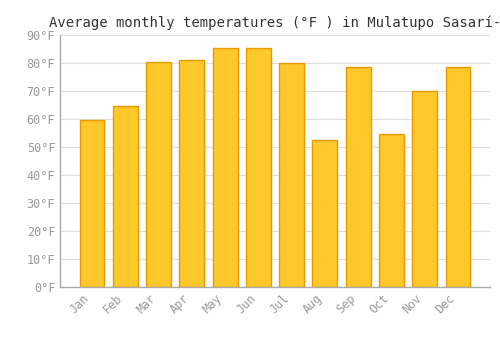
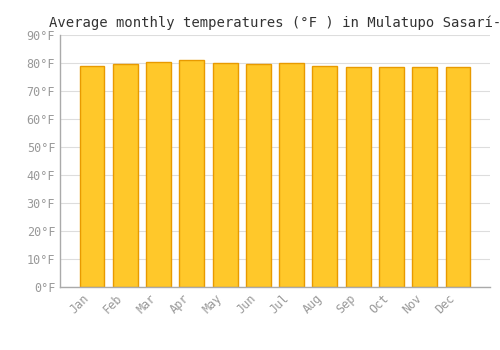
Jan: 59.5°F -> 79.0°F
Feb: 64.5°F -> 79.5°F
May: 85.5°F -> 80.0°F
Jun: 85.5°F -> 79.5°F
Aug: 52.5°F -> 79.0°F
Oct: 54.5°F -> 78.5°F
Nov: 70.0°F -> 78.5°F
